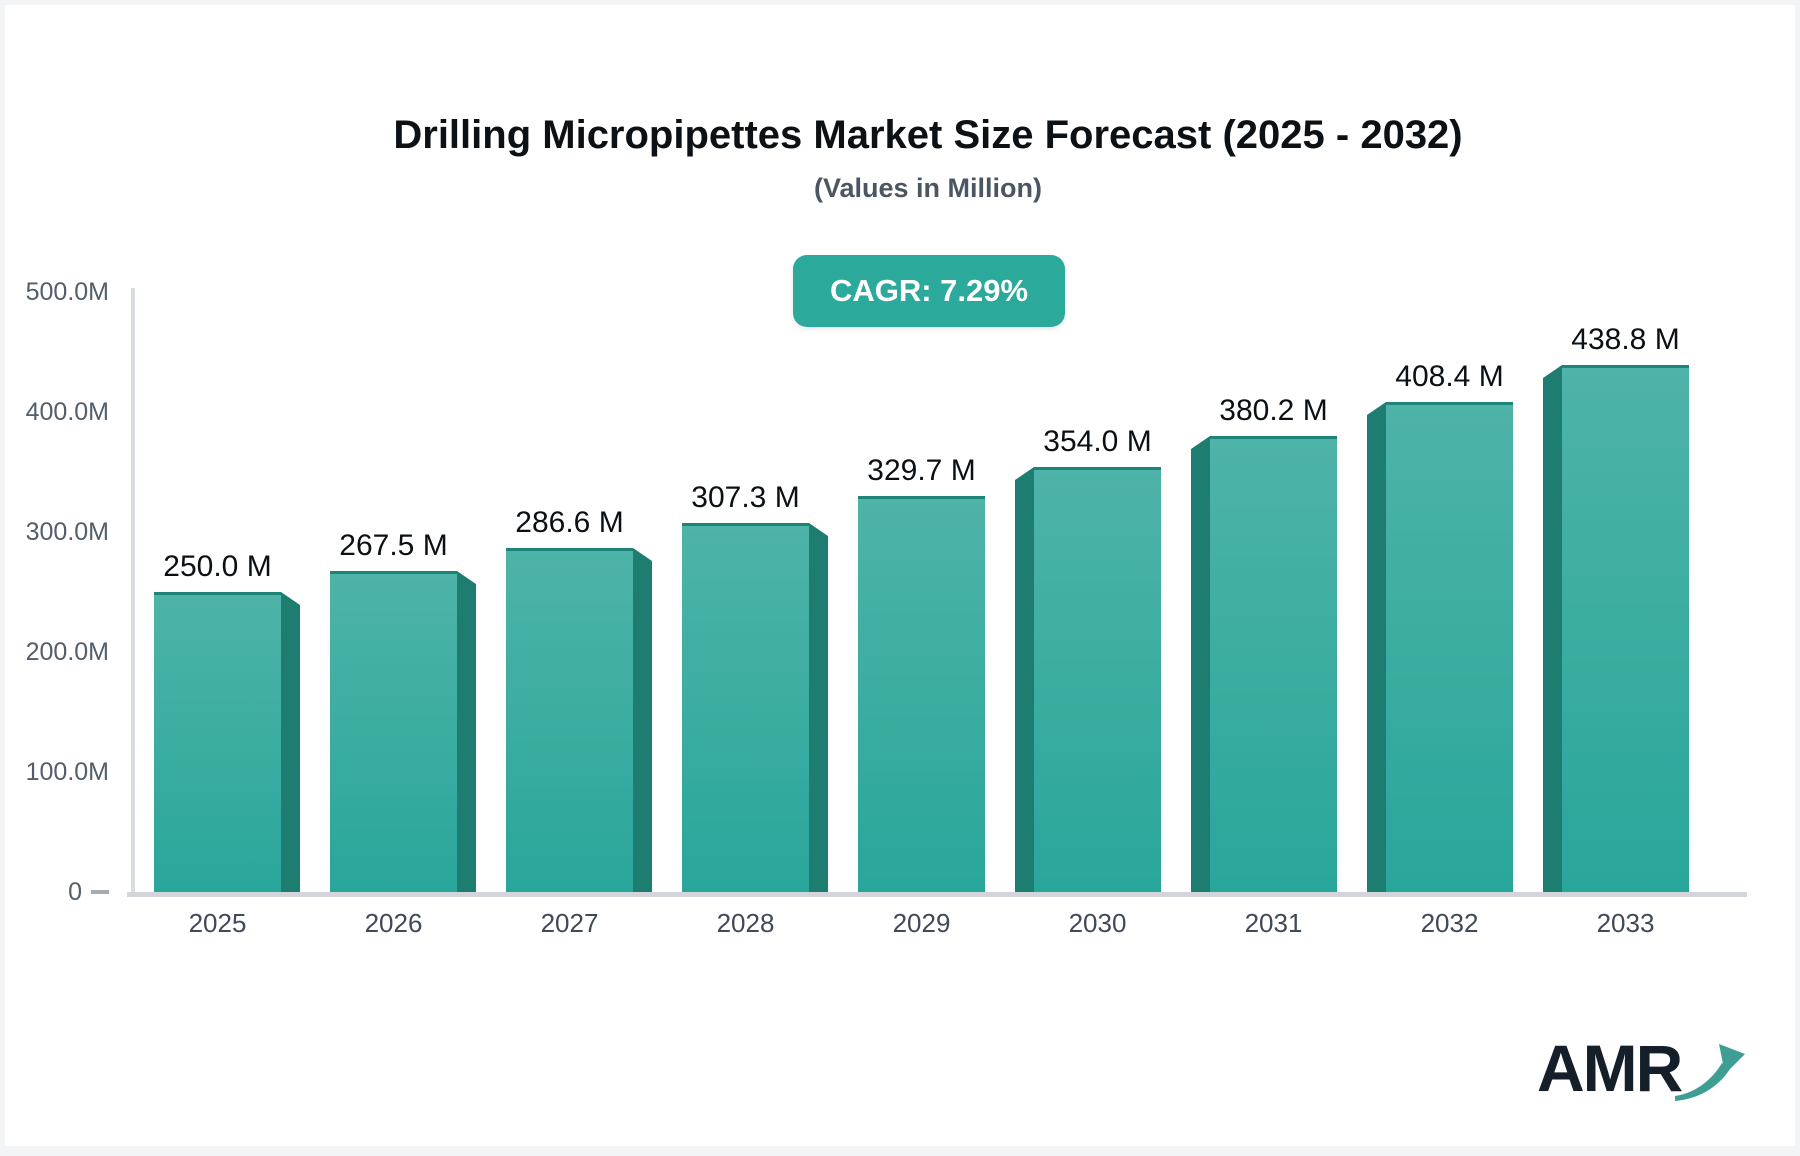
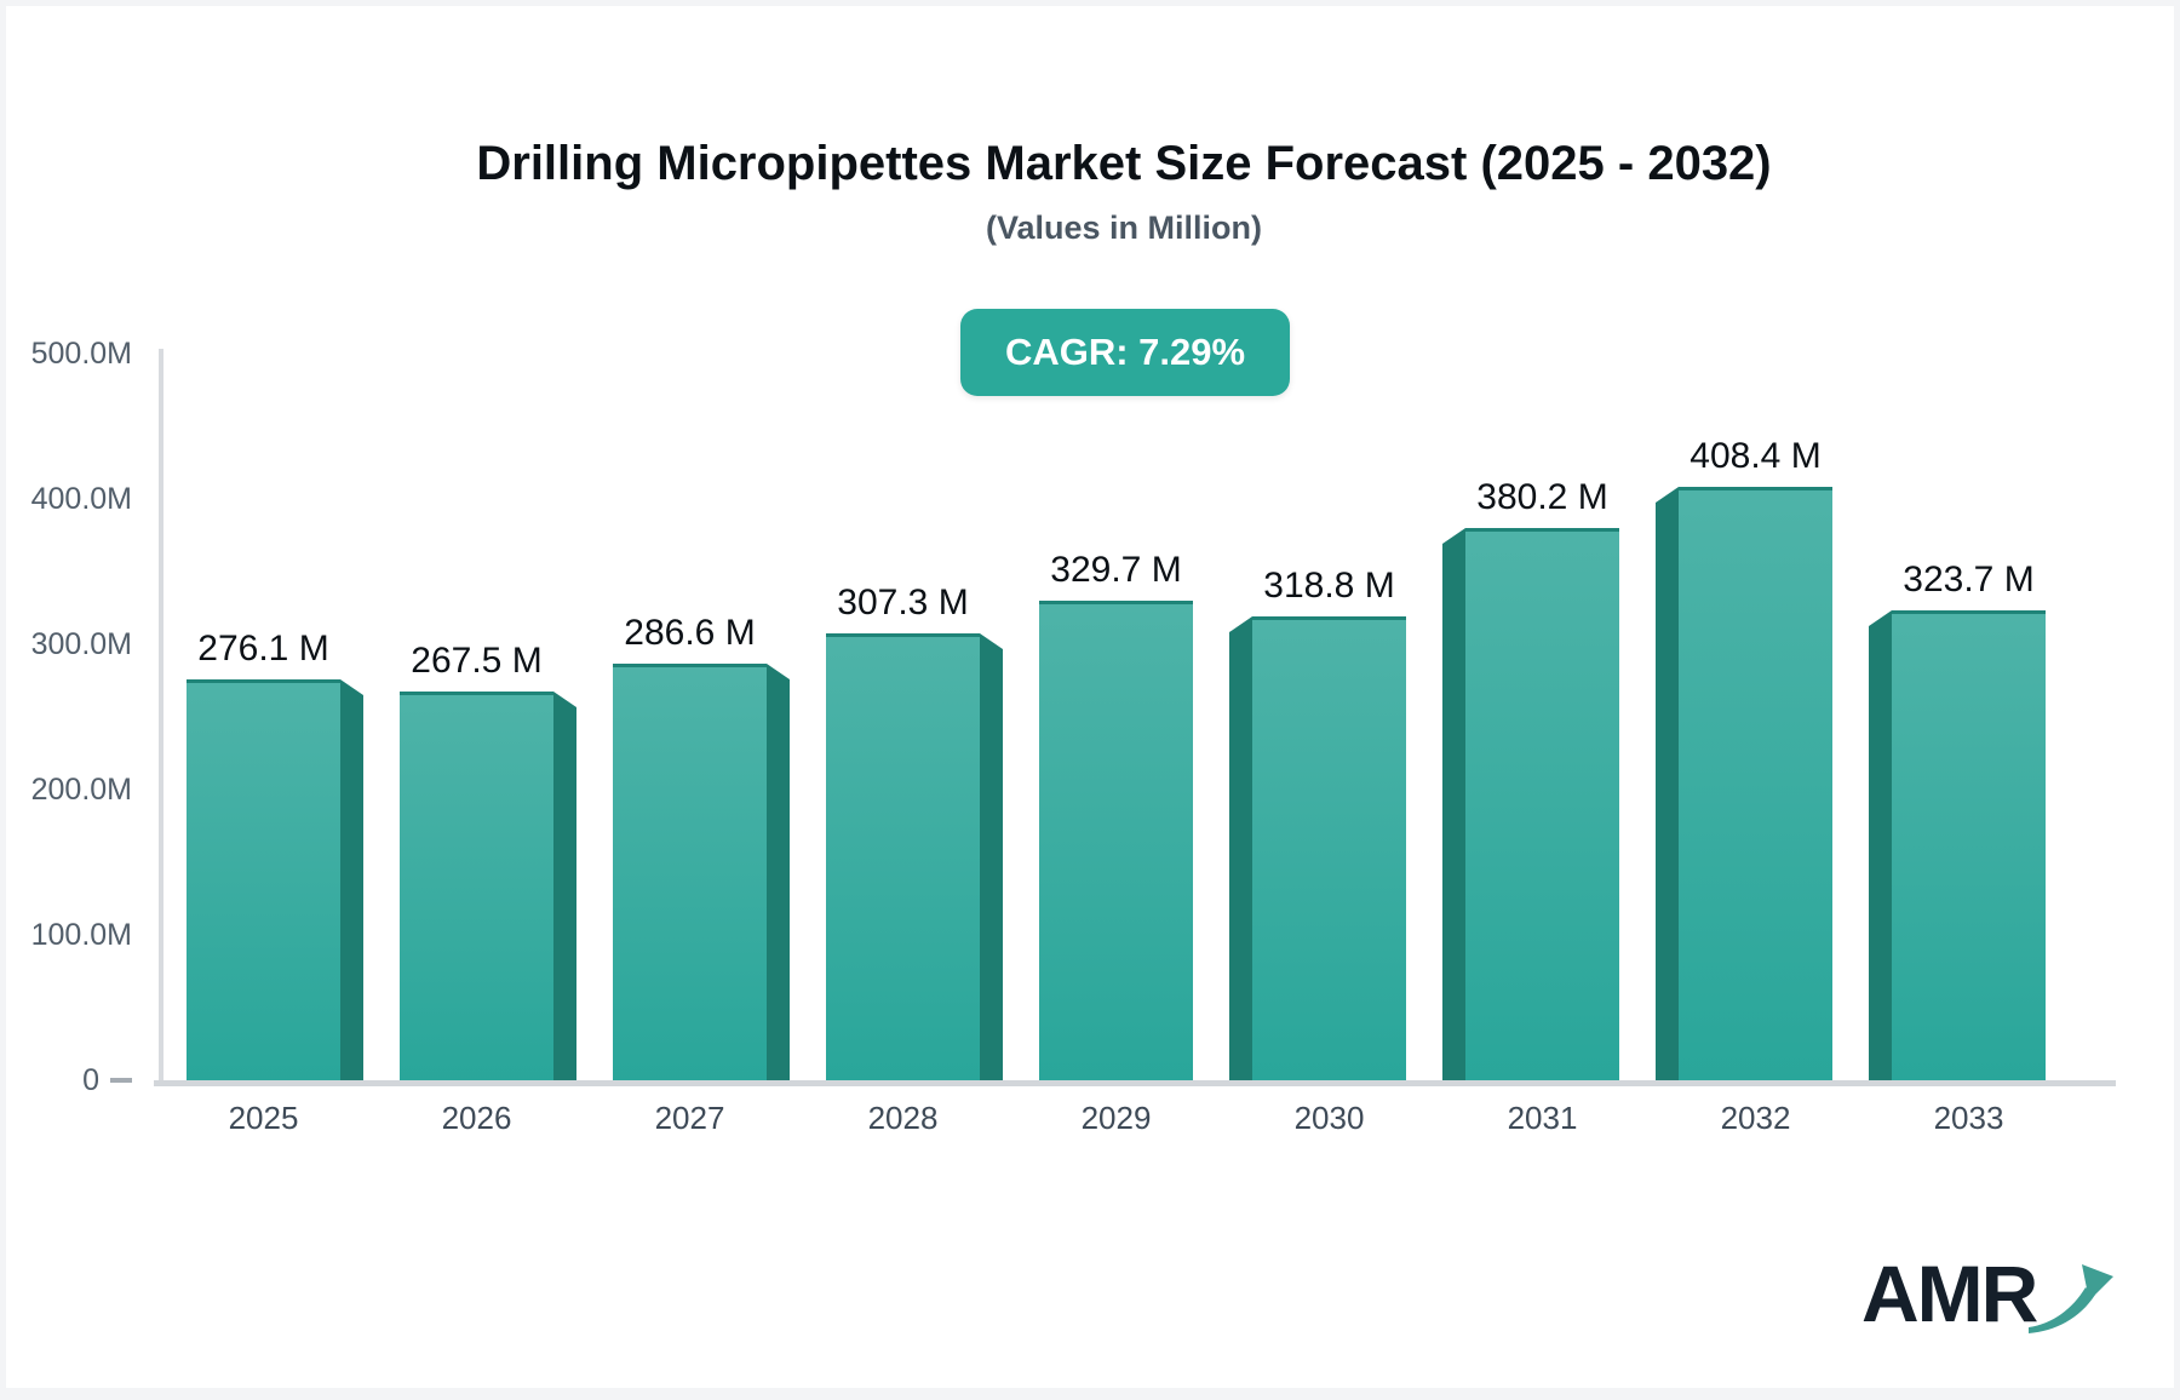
2025: 250.0 -> 276.1
2030: 354.0 -> 318.8
2033: 438.8 -> 323.7
